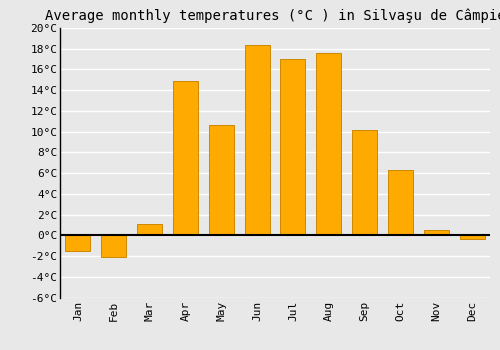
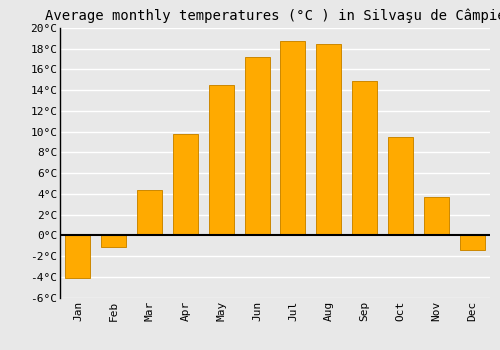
Jan: -1.5°C -> -4.1°C
Feb: -2.1°C -> -1.1°C
Mar: 1.1°C -> 4.4°C
Apr: 14.9°C -> 9.8°C
May: 10.6°C -> 14.5°C
Jun: 18.4°C -> 17.2°C
Jul: 17.0°C -> 18.7°C
Aug: 17.6°C -> 18.5°C
Sep: 10.2°C -> 14.9°C
Oct: 6.3°C -> 9.5°C
Nov: 0.5°C -> 3.7°C
Dec: -0.4°C -> -1.4°C
